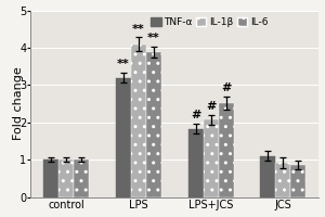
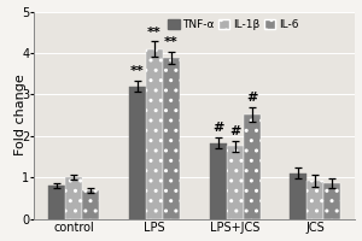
TNF-α/control: 1.00 -> 0.80
IL-6/control: 1.00 -> 0.70
IL-1β/LPS+JCS: 2.08 -> 1.75
